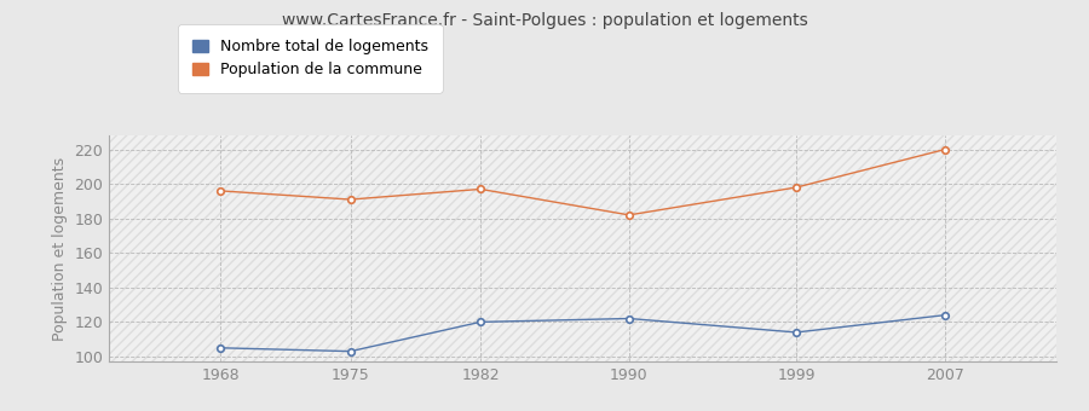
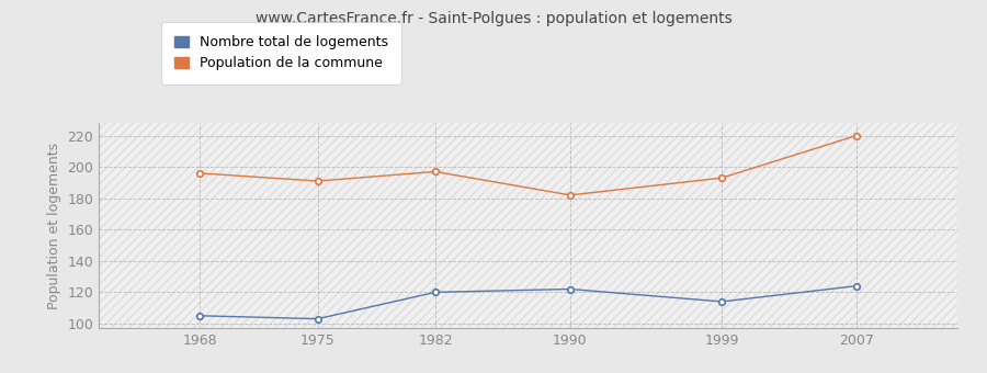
Population de la commune/1999: 198 -> 193
